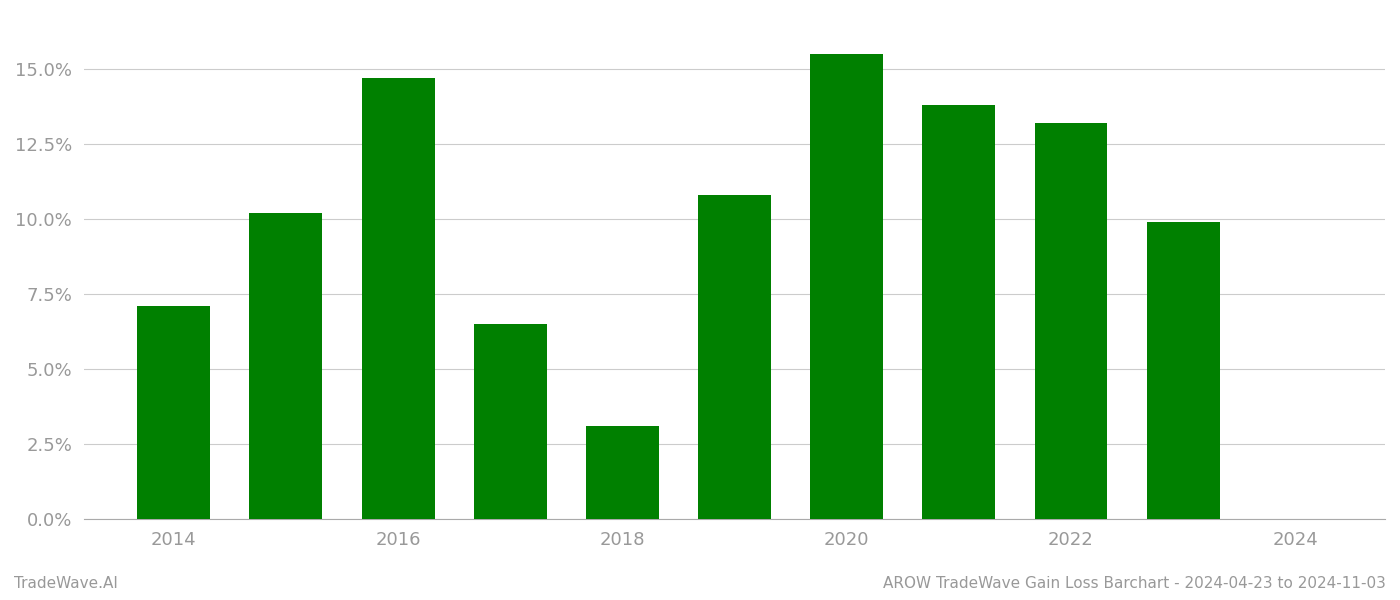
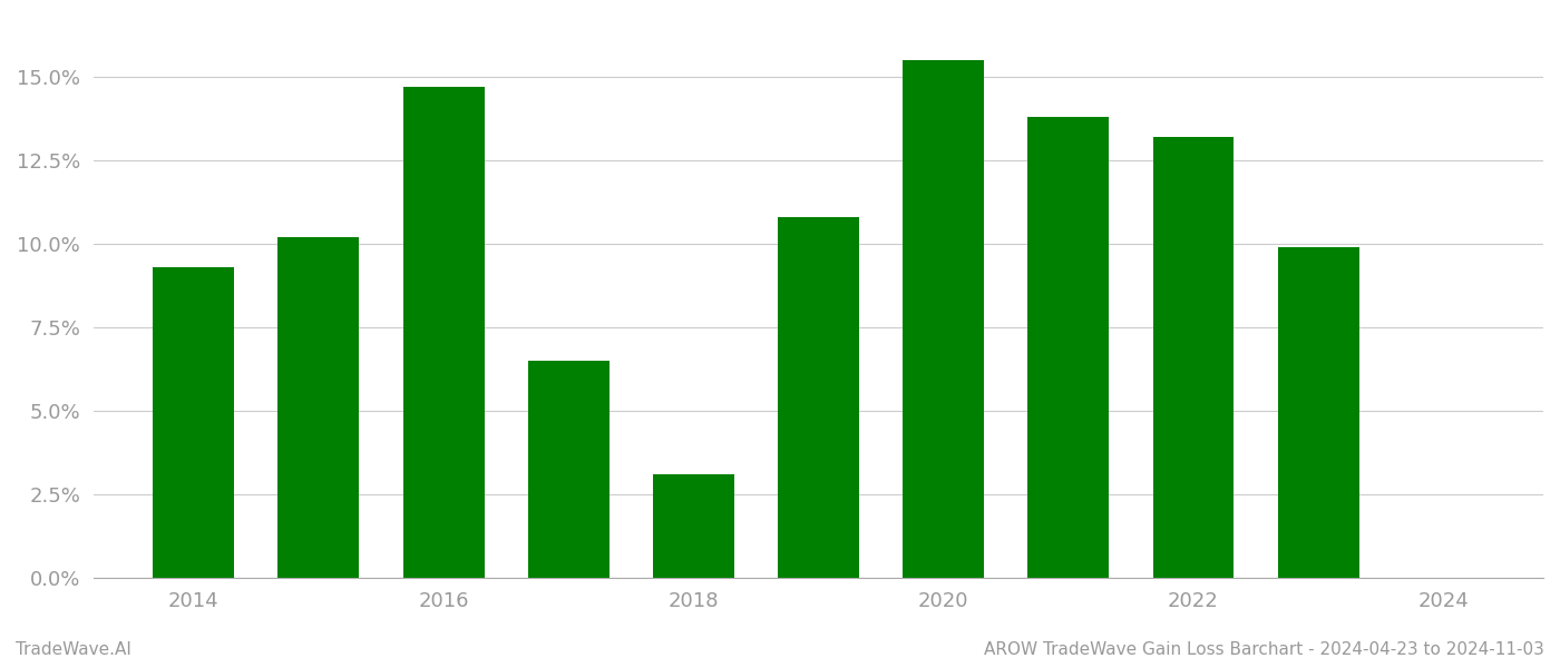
2014: 7.1% -> 9.3%
